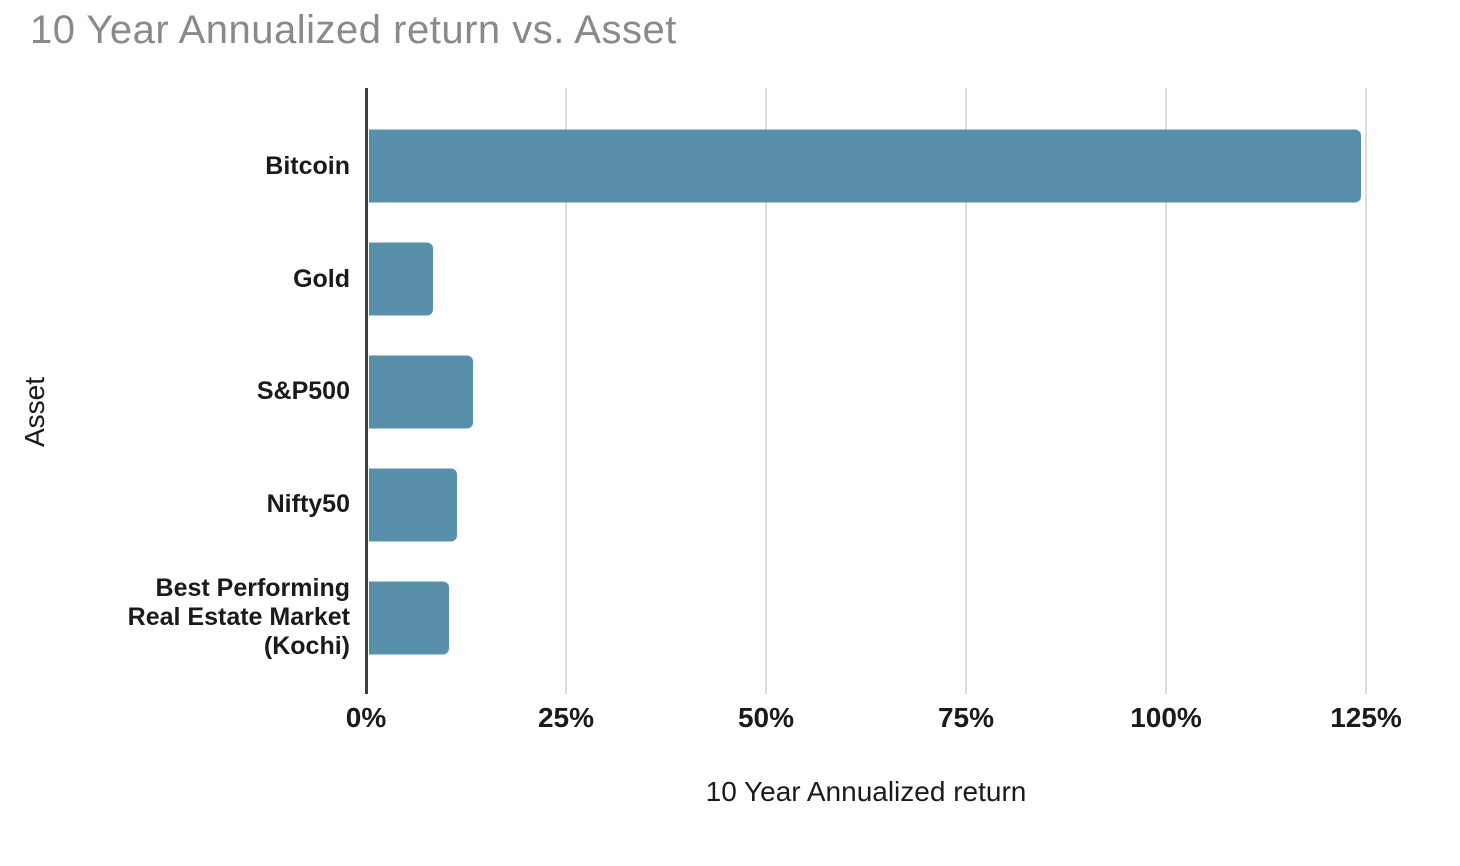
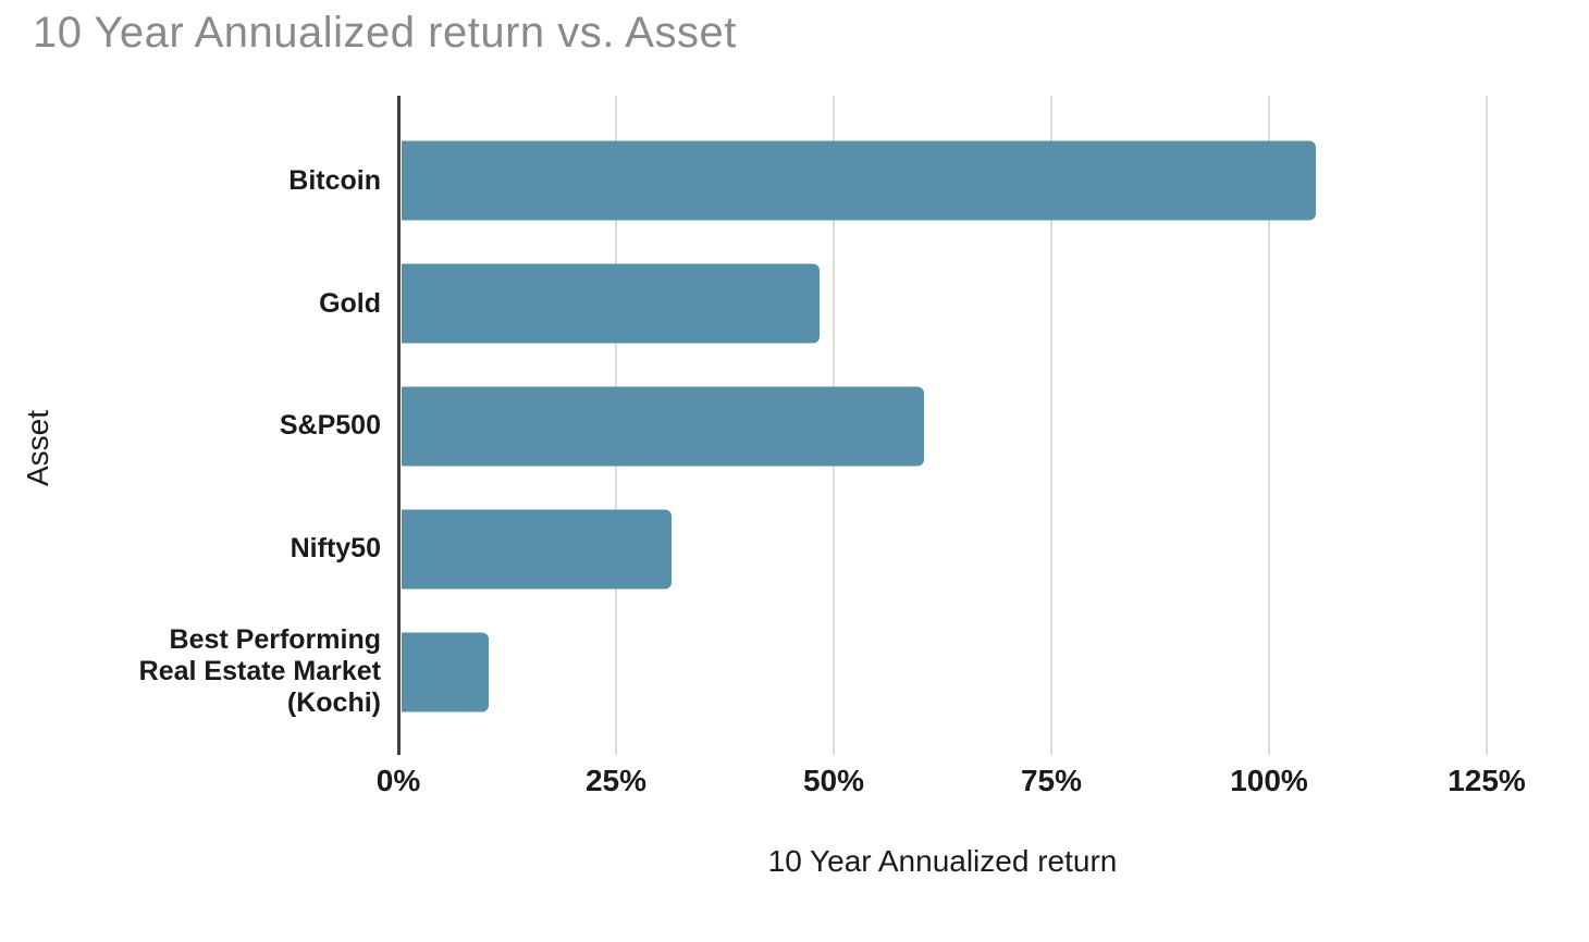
Bitcoin: 124% -> 105%
Gold: 8% -> 48%
S&P500: 13% -> 60%
Nifty50: 11% -> 31%
